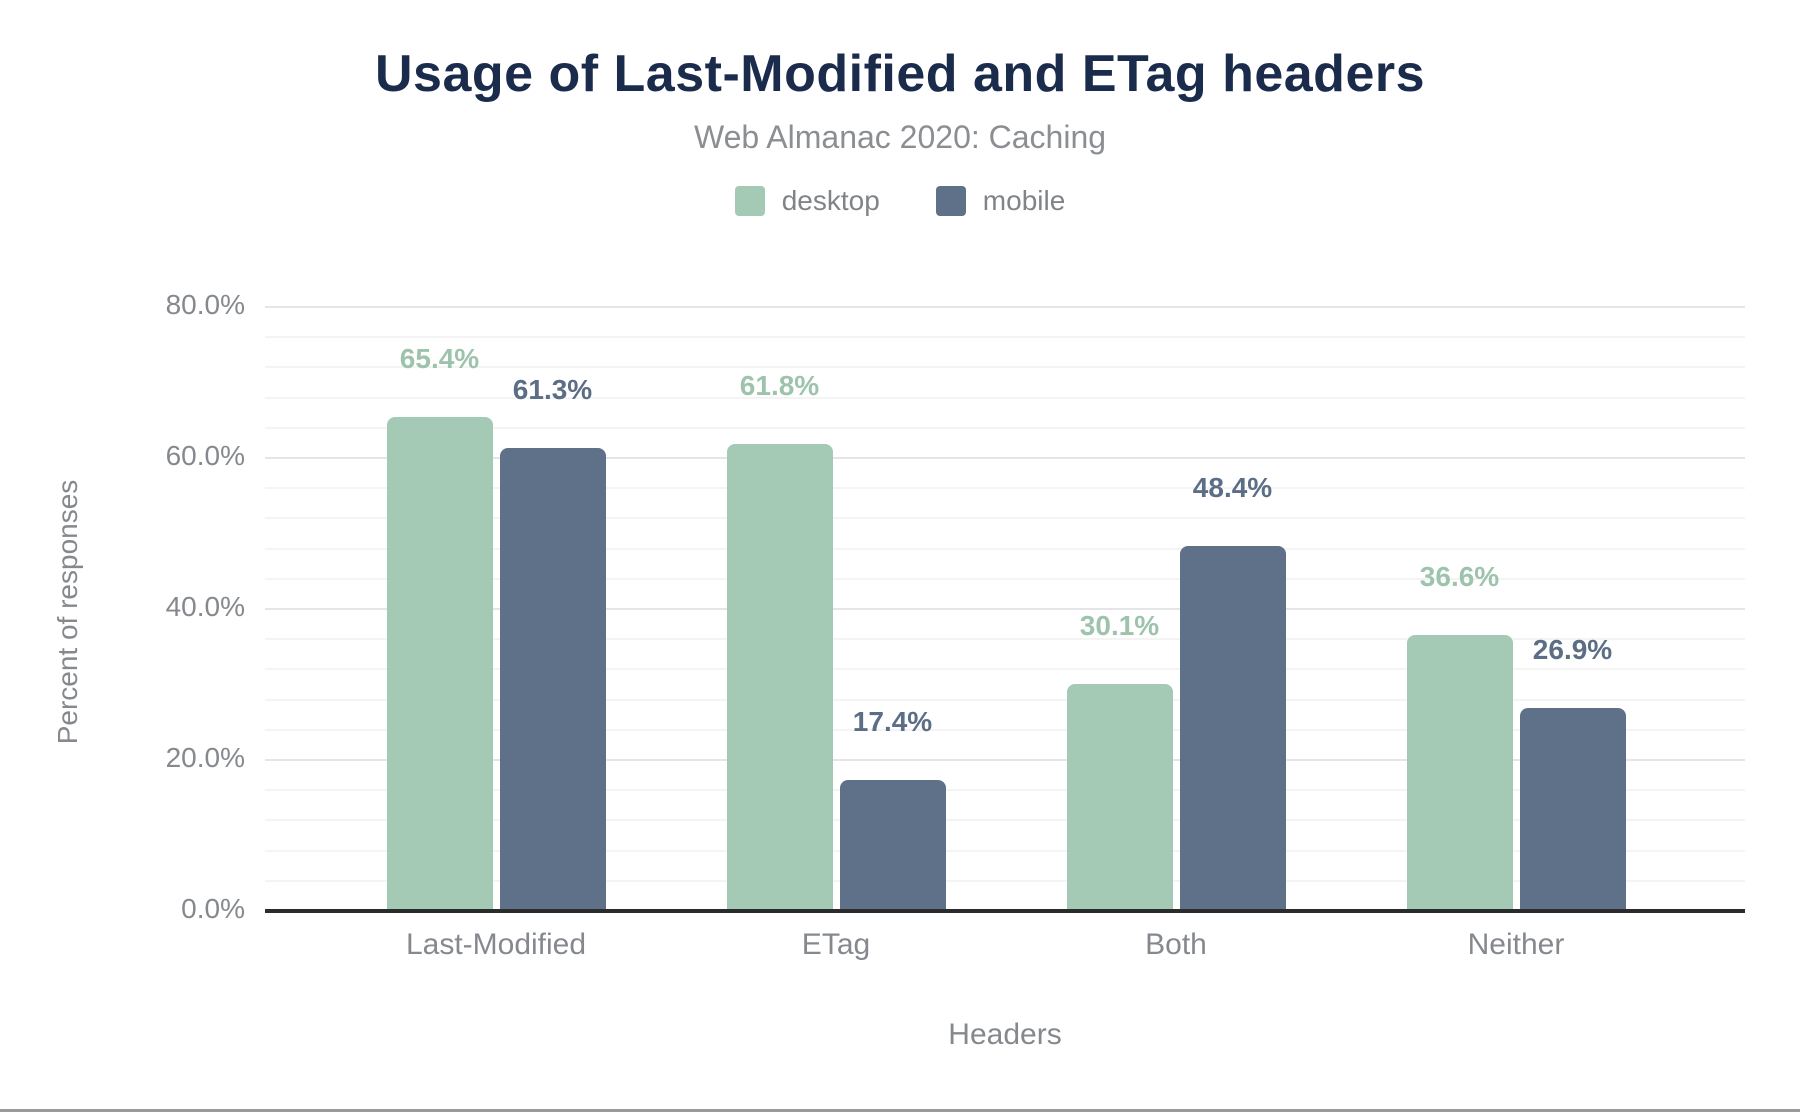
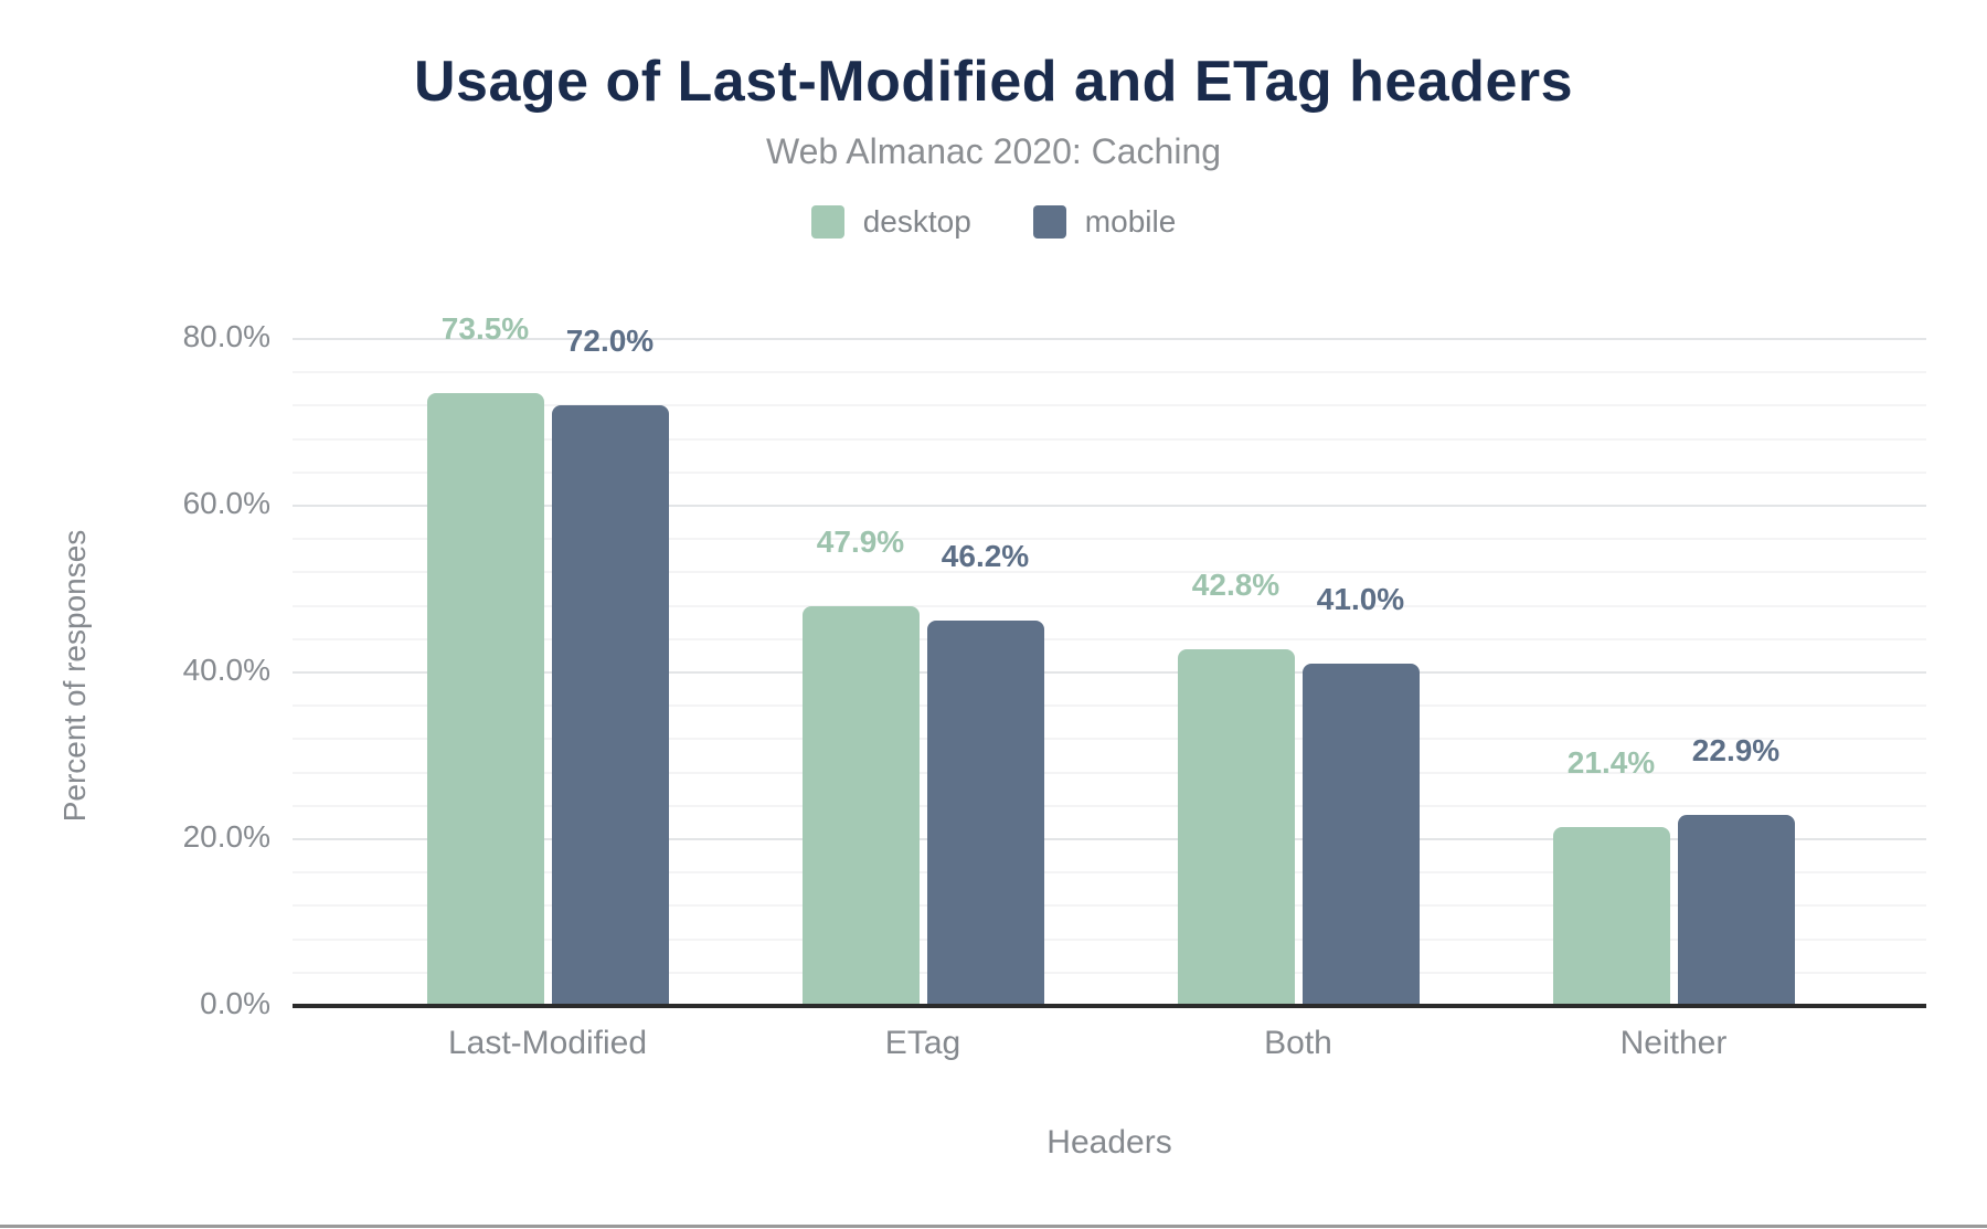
desktop/Last-Modified: 65.4% -> 73.5%
mobile/Last-Modified: 61.3% -> 72.0%
desktop/ETag: 61.8% -> 47.9%
mobile/ETag: 17.4% -> 46.2%
desktop/Both: 30.1% -> 42.8%
mobile/Both: 48.4% -> 41.0%
desktop/Neither: 36.6% -> 21.4%
mobile/Neither: 26.9% -> 22.9%
